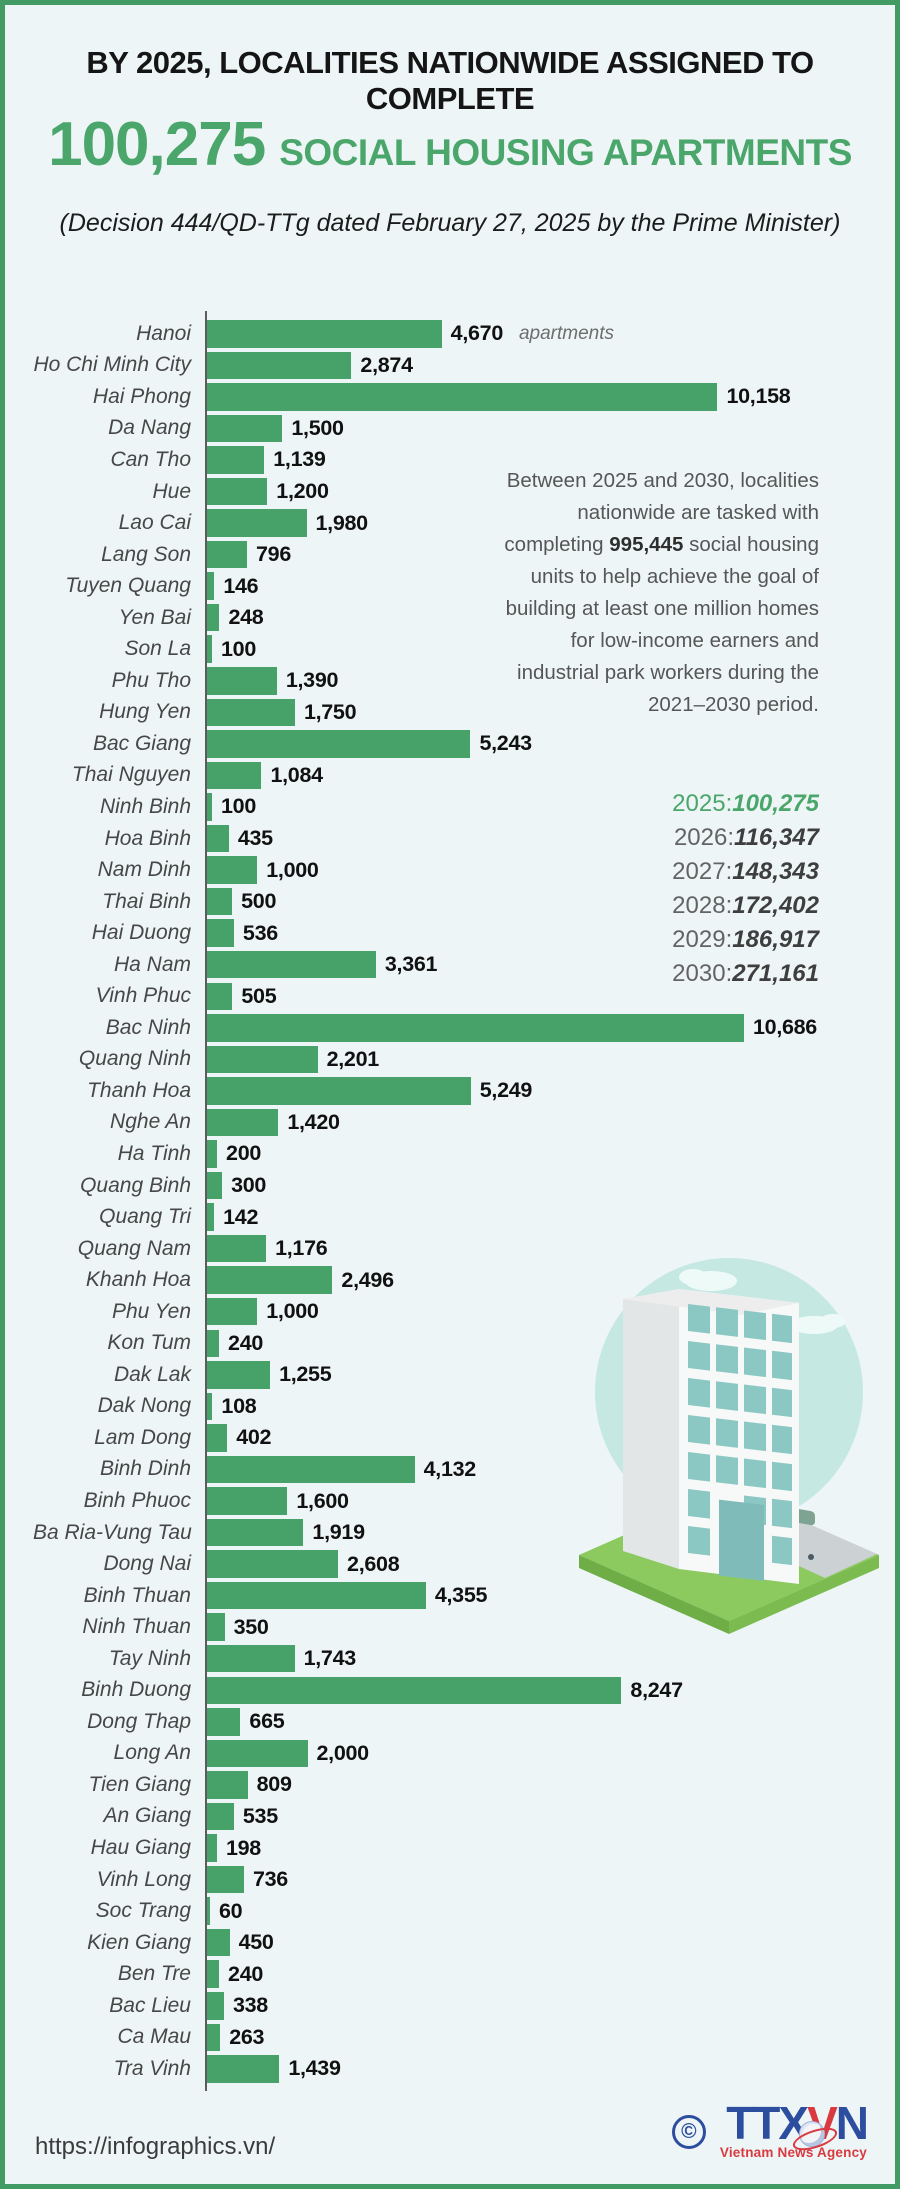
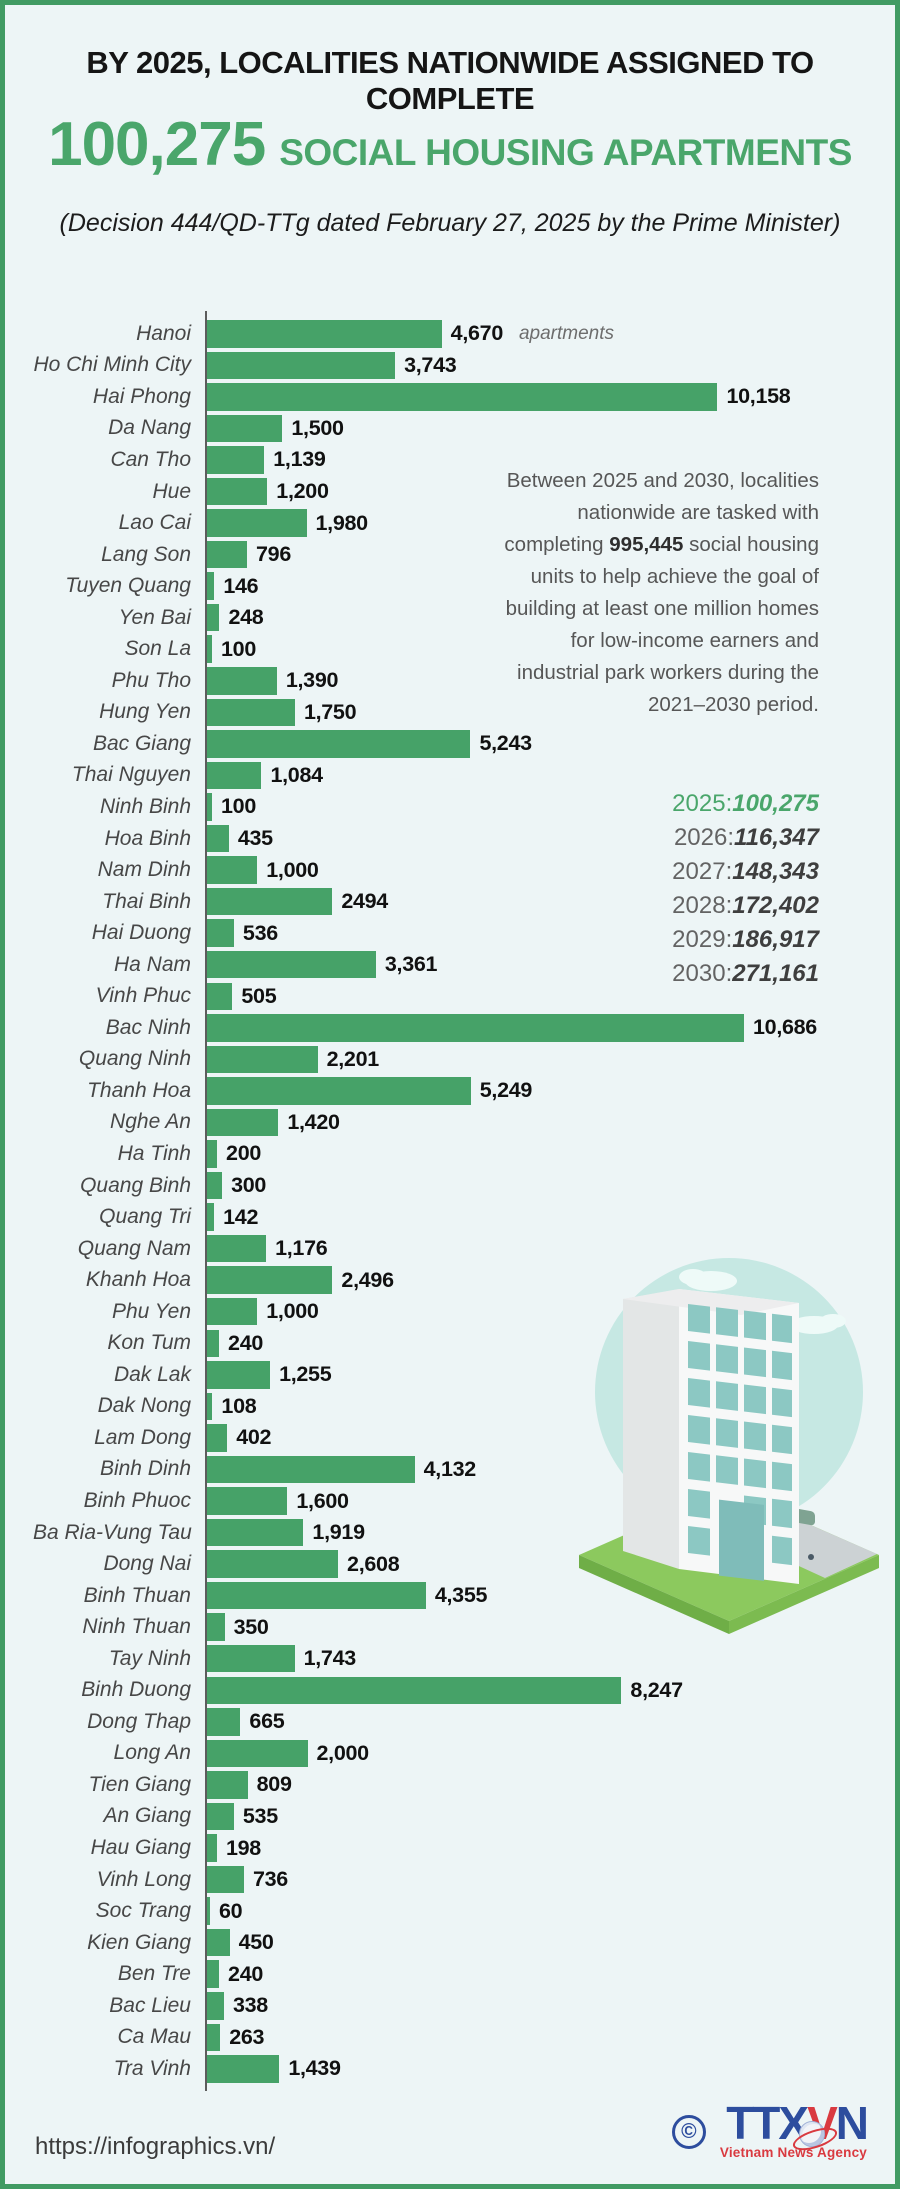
Ho Chi Minh City: 2,874 -> 3,743
Thai Binh: 500 -> 2494
